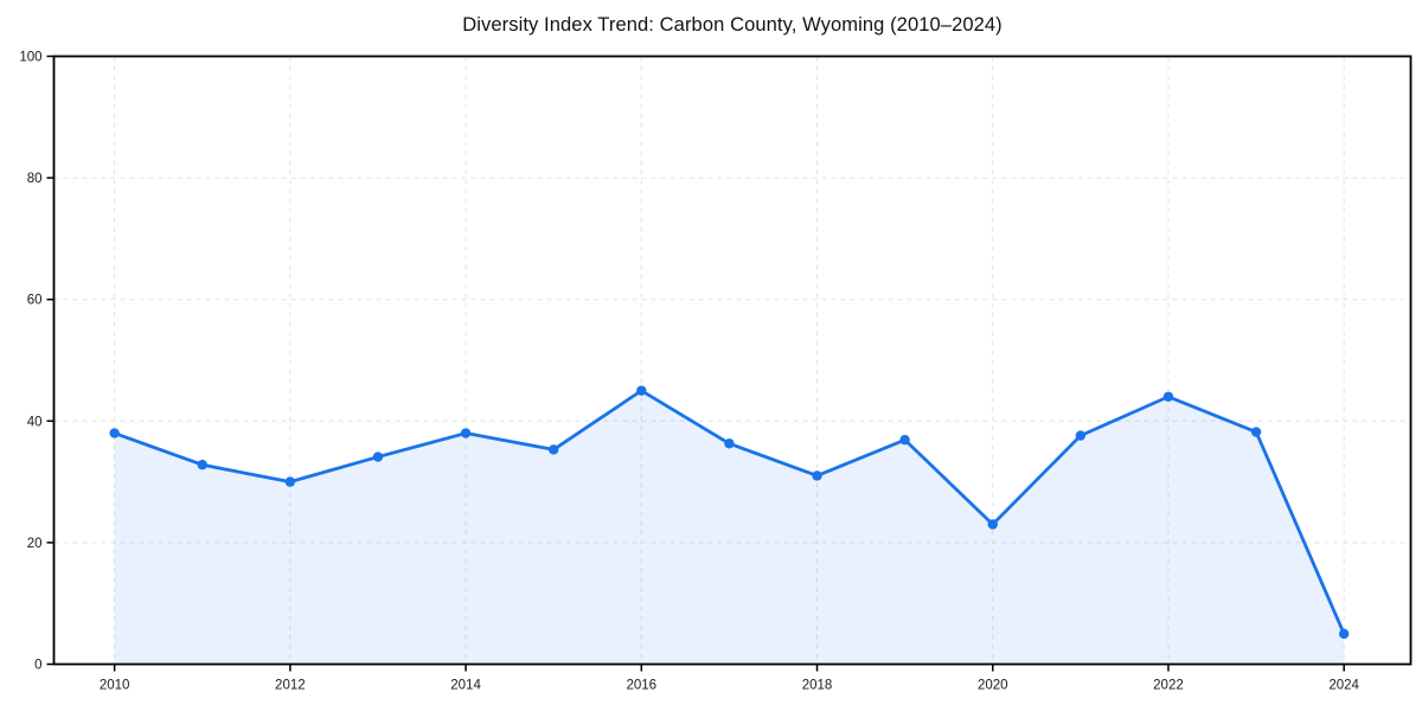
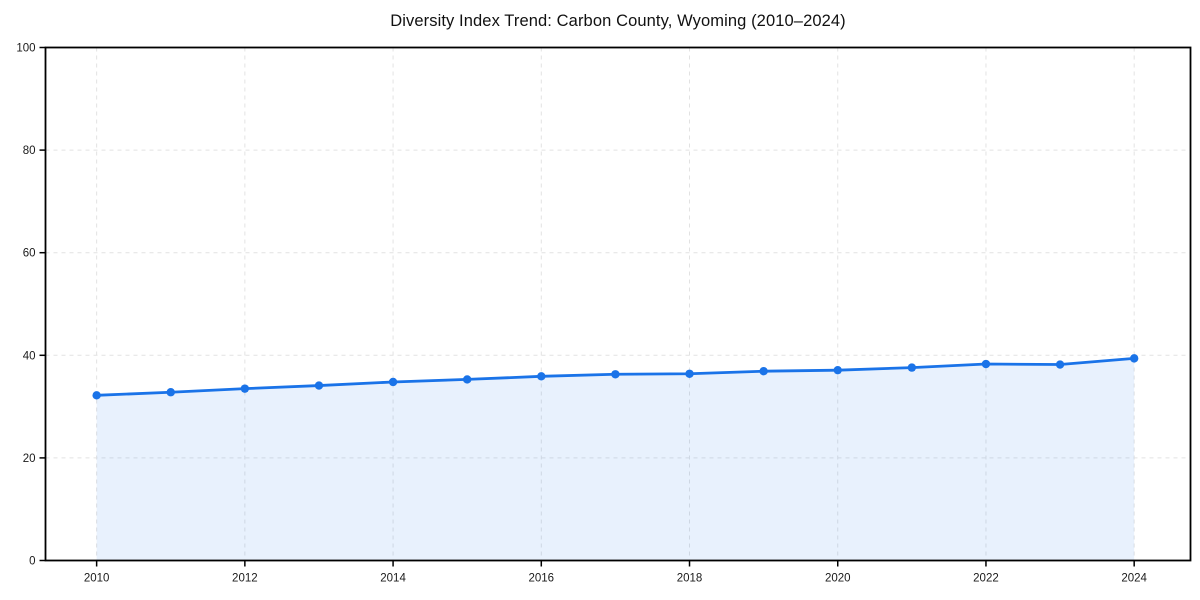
2010: 38 -> 32
2012: 30 -> 34
2014: 38 -> 35
2016: 45 -> 36
2018: 31 -> 36
2020: 23 -> 37
2022: 44 -> 38
2024: 5 -> 39
